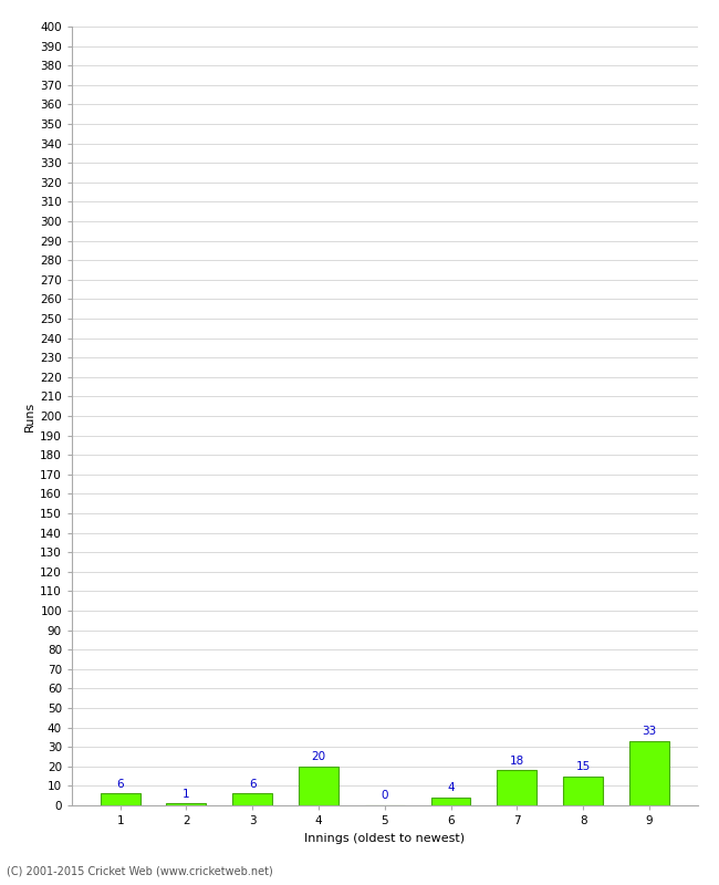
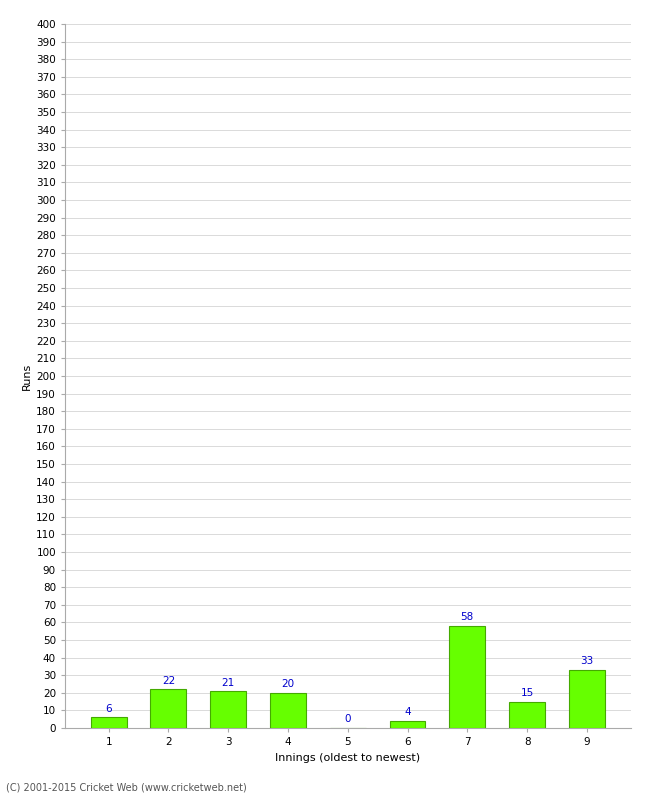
2: 1 -> 22
3: 6 -> 21
7: 18 -> 58
